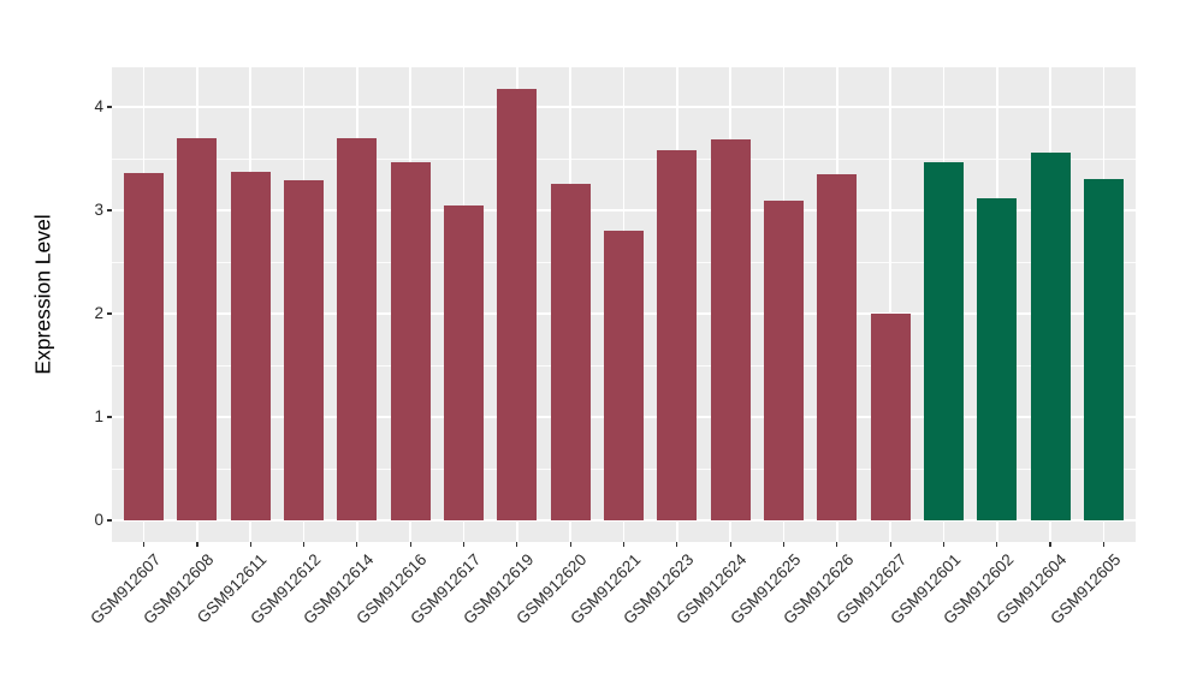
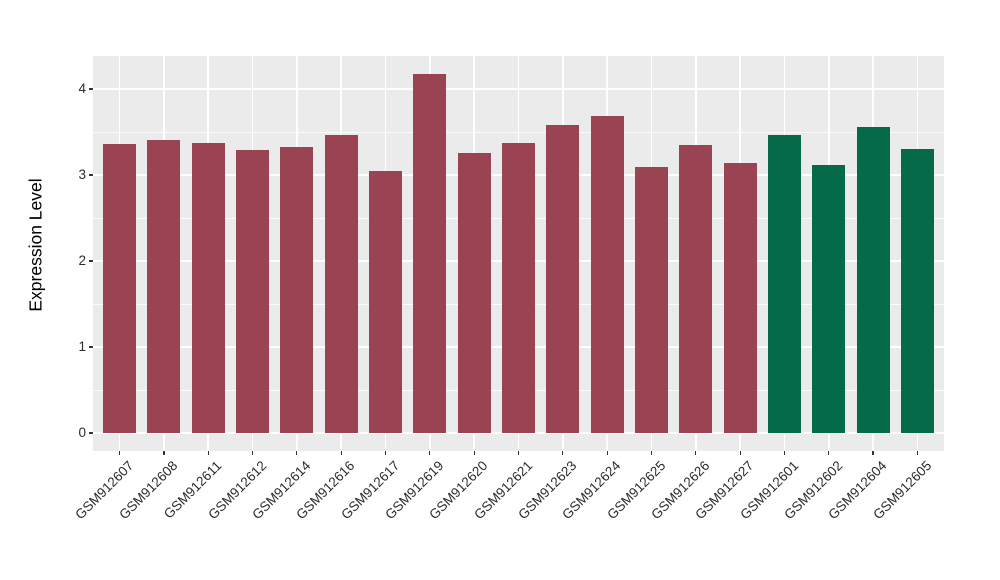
GSM912608: 3.7 -> 3.4
GSM912614: 3.7 -> 3.3
GSM912621: 2.8 -> 3.4
GSM912627: 2.0 -> 3.1
